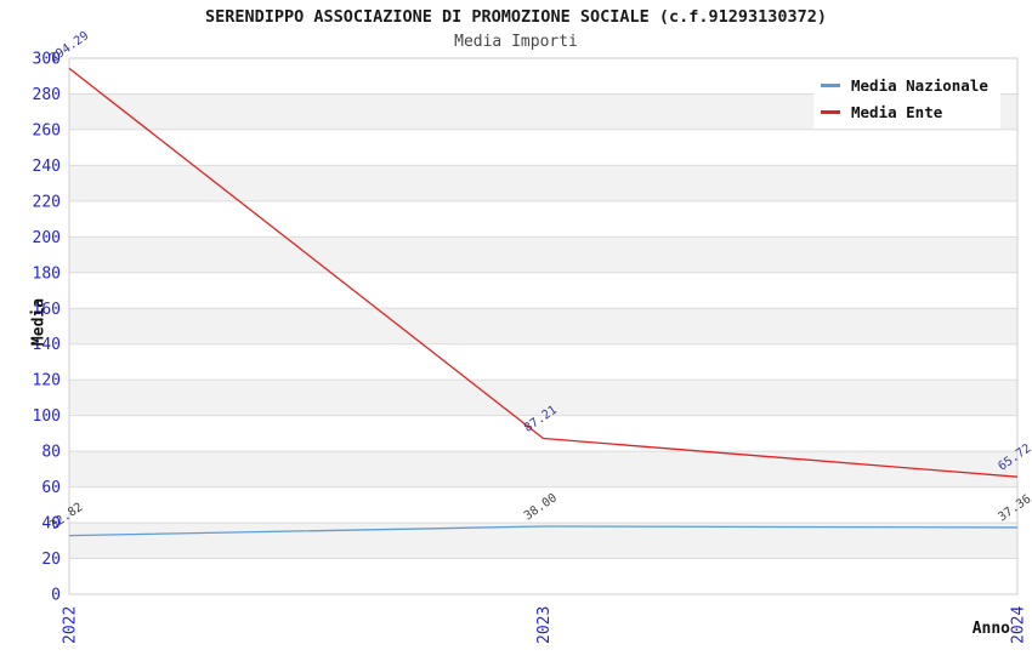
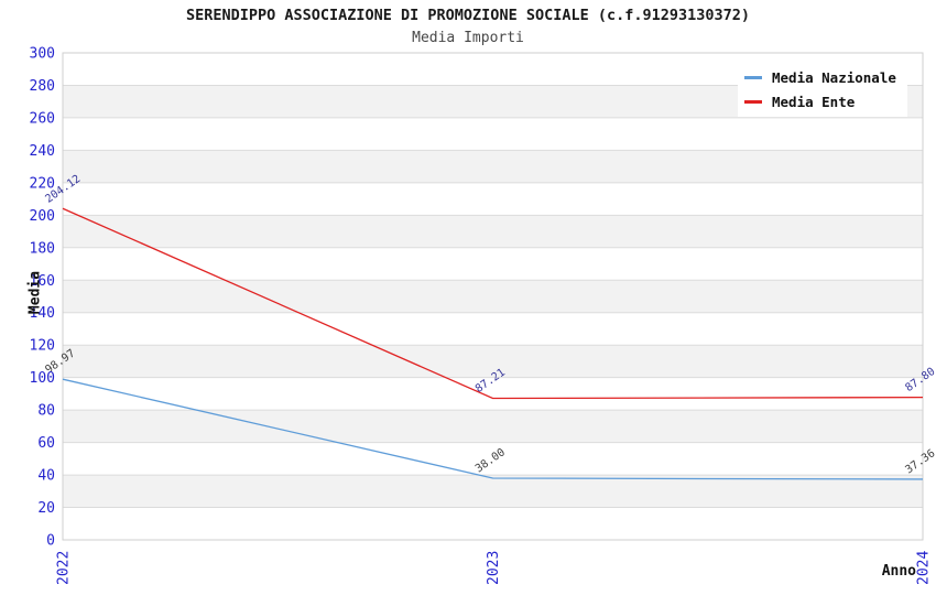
Media Nazionale/2022: 32.82 -> 98.97
Media Ente/2022: 294.29 -> 204.12
Media Ente/2024: 65.72 -> 87.80
